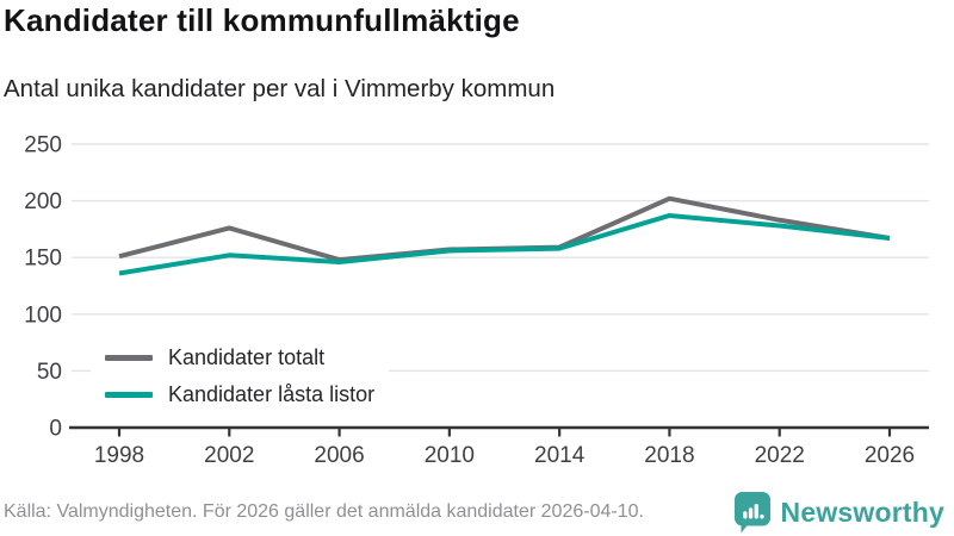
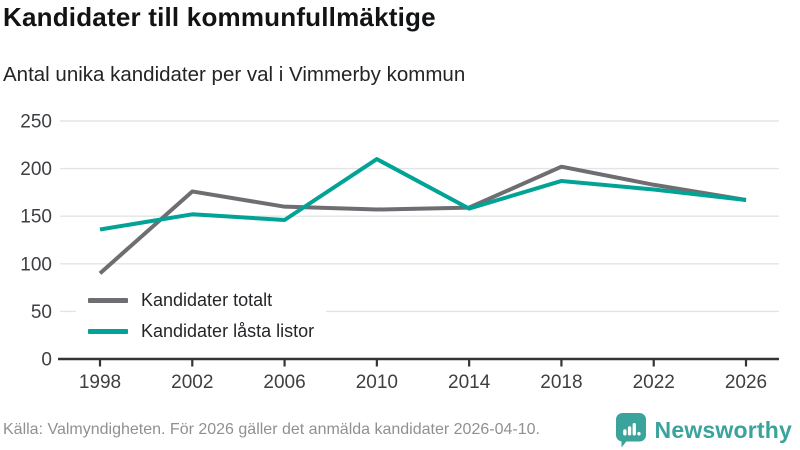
Kandidater totalt/1998: 150 -> 90
Kandidater totalt/2006: 150 -> 160
Kandidater låsta listor/2010: 160 -> 210
